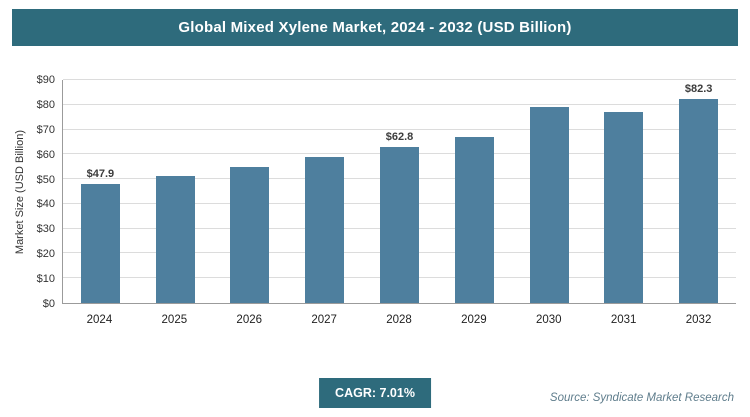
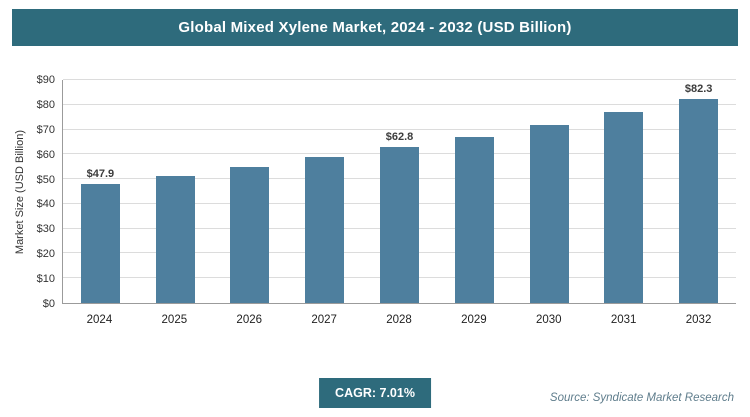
2030: $79 -> $72
